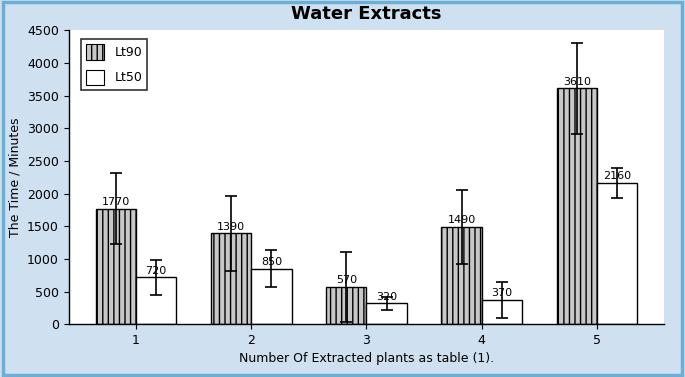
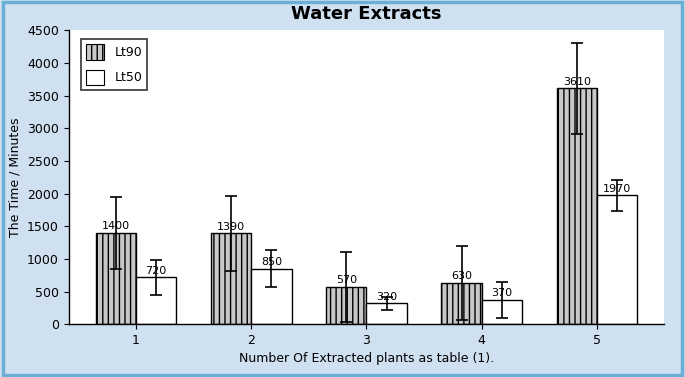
Lt90/1: 1770 -> 1400
Lt90/4: 1490 -> 630
Lt50/5: 2160 -> 1970
